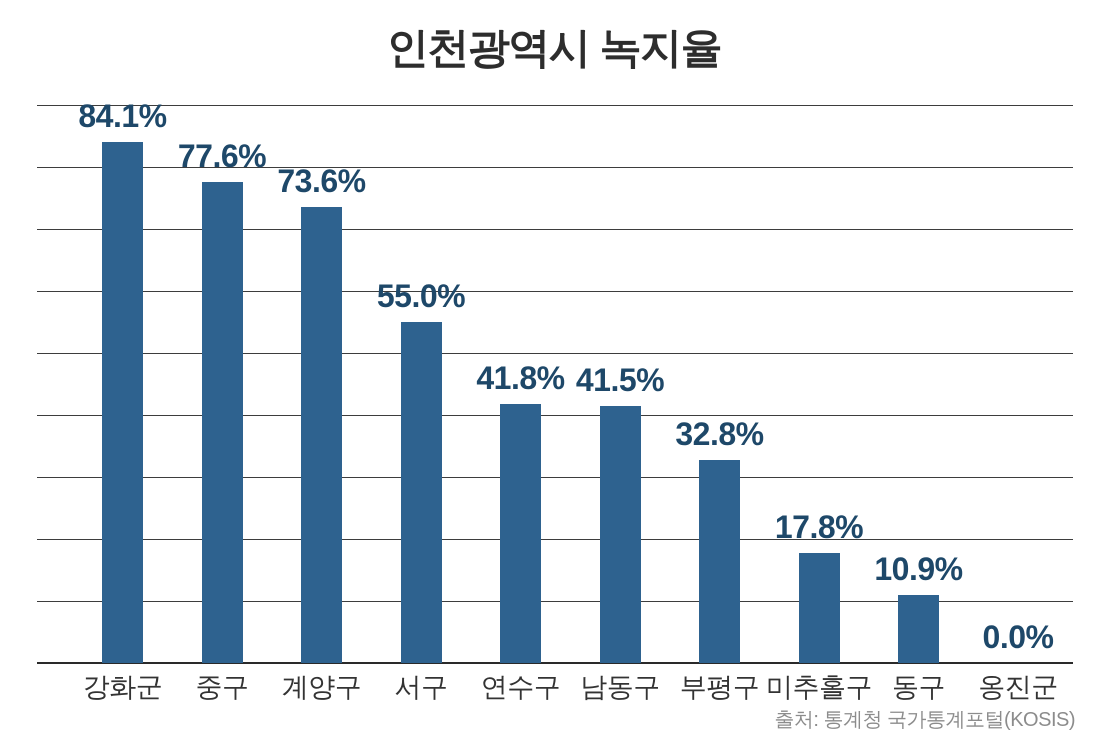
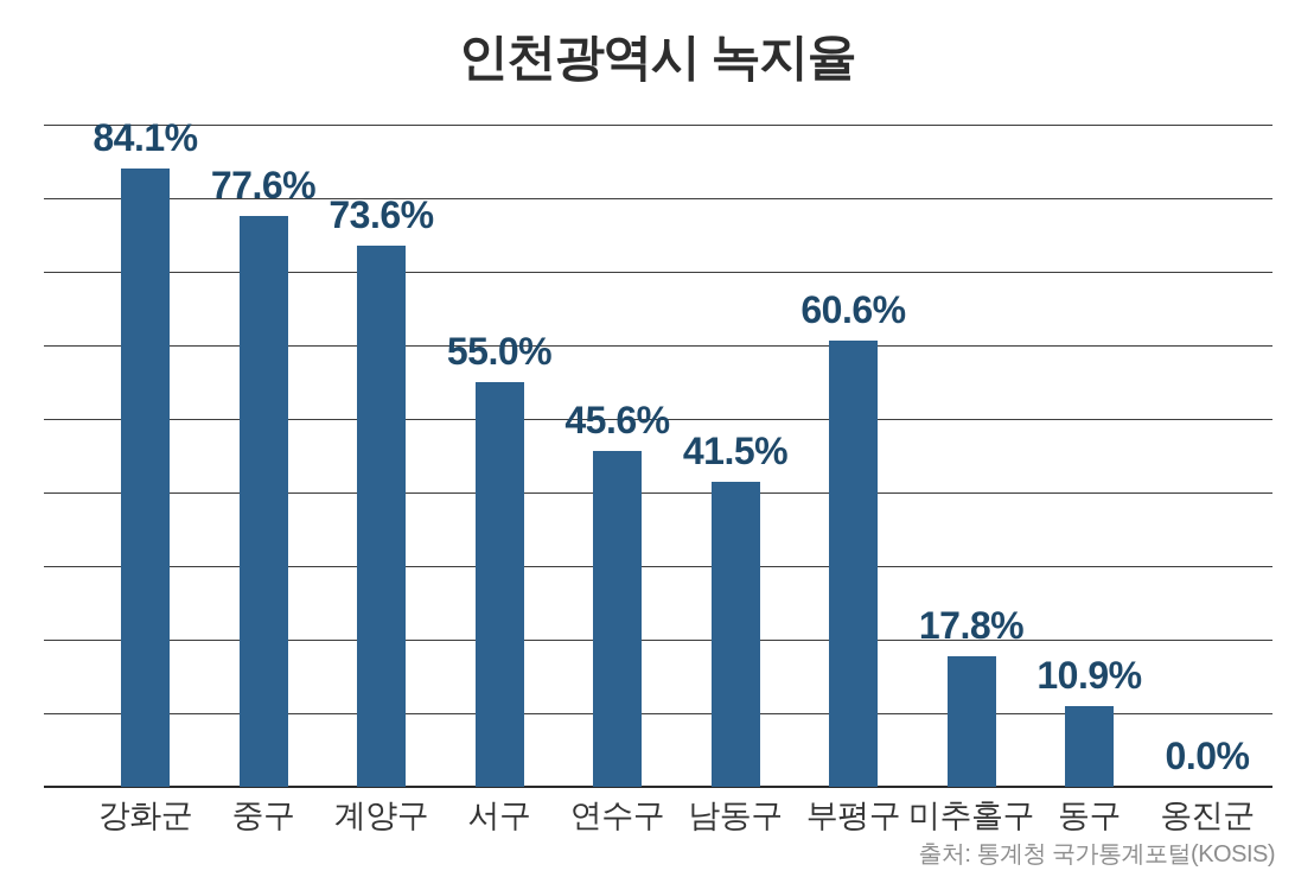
연수구: 41.8% -> 45.6%
부평구: 32.8% -> 60.6%
